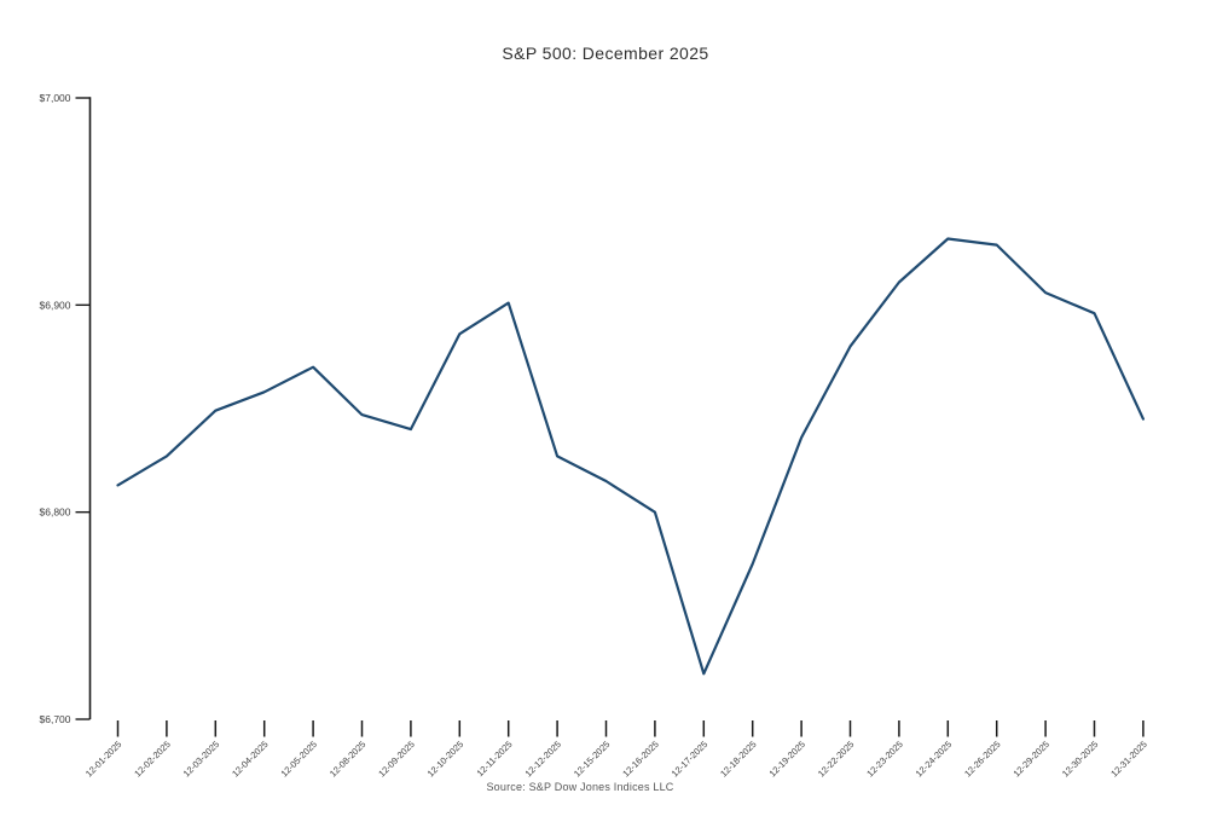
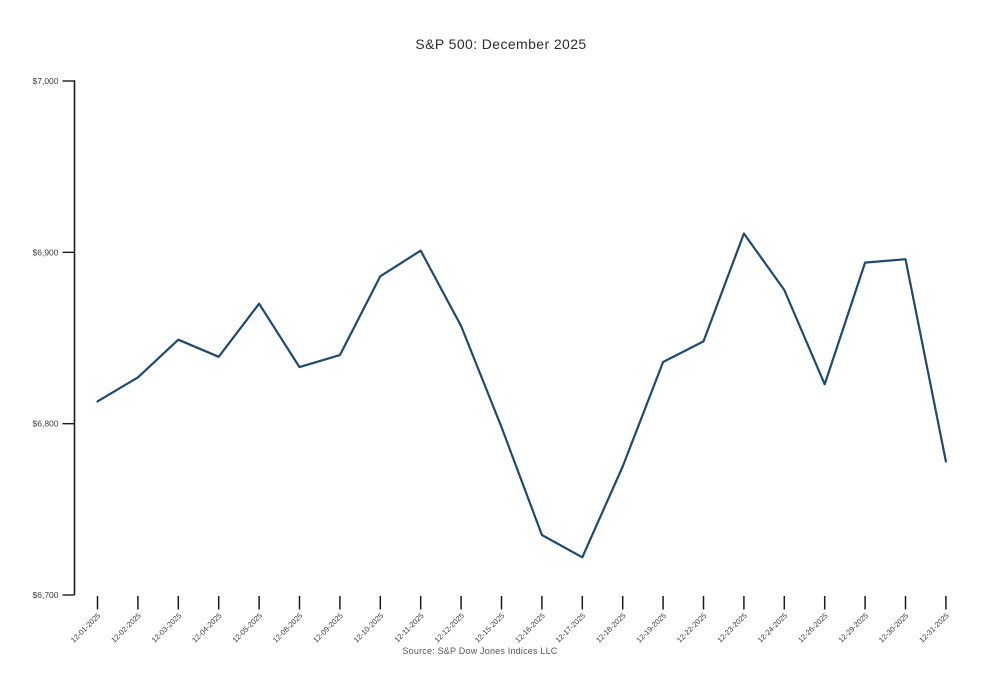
12-04-2025: $6858 -> $6839
12-08-2025: $6847 -> $6833
12-12-2025: $6827 -> $6857
12-15-2025: $6815 -> $6798
12-16-2025: $6800 -> $6735
12-22-2025: $6880 -> $6848
12-24-2025: $6932 -> $6878
12-26-2025: $6929 -> $6823
12-29-2025: $6906 -> $6894
12-31-2025: $6845 -> $6778
